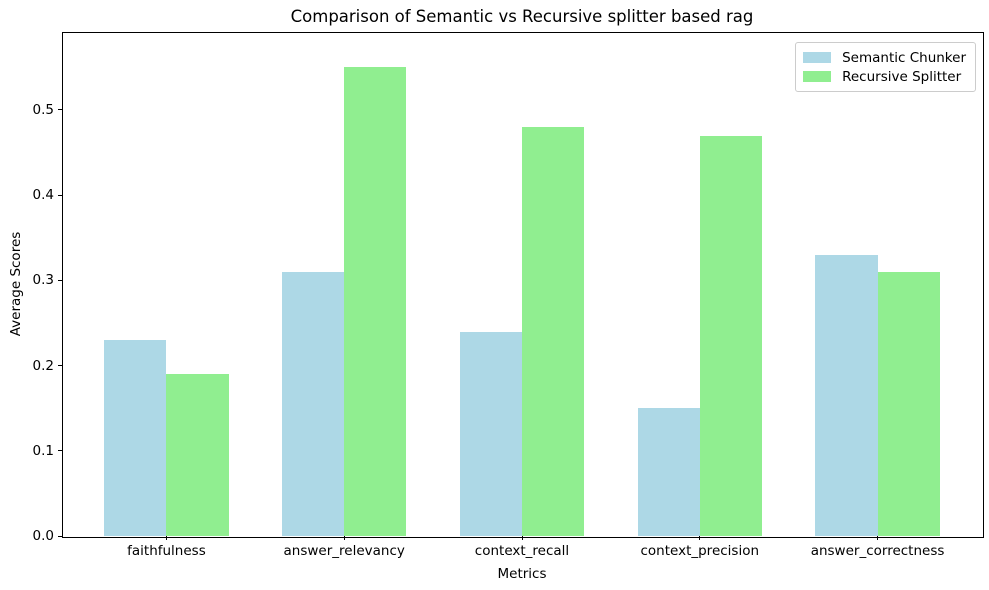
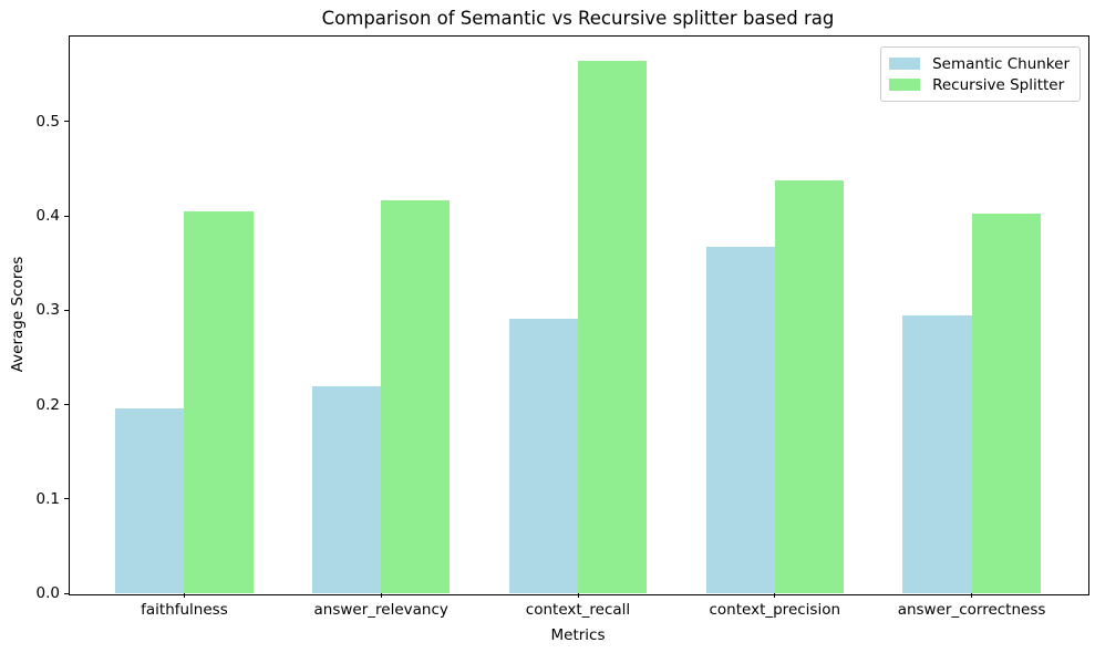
Semantic Chunker/faithfulness: 0.23 -> 0.20
Recursive Splitter/faithfulness: 0.19 -> 0.41
Semantic Chunker/answer_relevancy: 0.31 -> 0.22
Recursive Splitter/answer_relevancy: 0.55 -> 0.42
Semantic Chunker/context_recall: 0.24 -> 0.29
Recursive Splitter/context_recall: 0.48 -> 0.56
Semantic Chunker/context_precision: 0.15 -> 0.37
Recursive Splitter/context_precision: 0.47 -> 0.44
Semantic Chunker/answer_correctness: 0.33 -> 0.29
Recursive Splitter/answer_correctness: 0.31 -> 0.40
